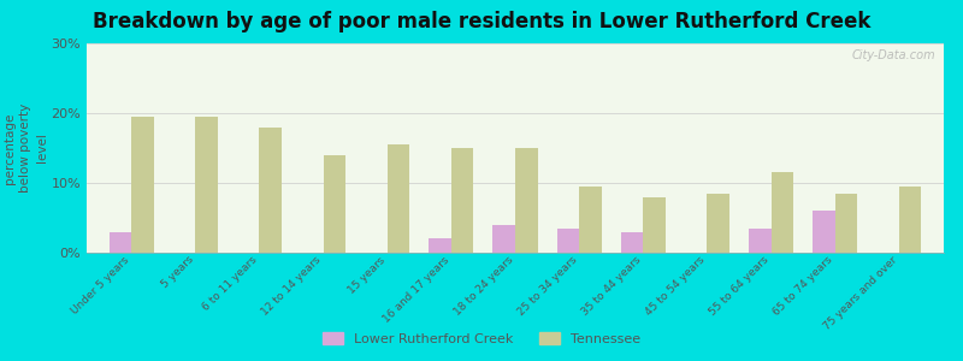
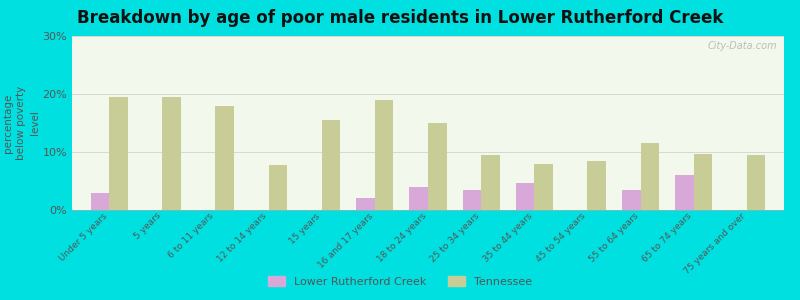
Tennessee/12 to 14 years: 14.0% -> 7.8%
Tennessee/16 and 17 years: 15.0% -> 19.0%
Lower Rutherford Creek/35 to 44 years: 3.0% -> 4.6%
Tennessee/65 to 74 years: 8.5% -> 9.6%
